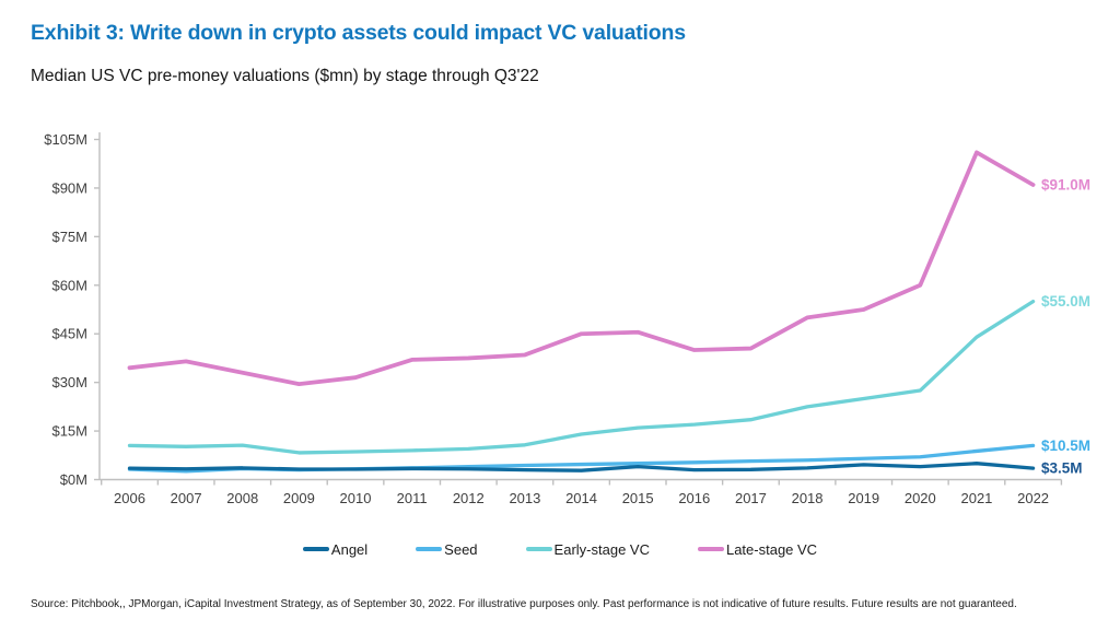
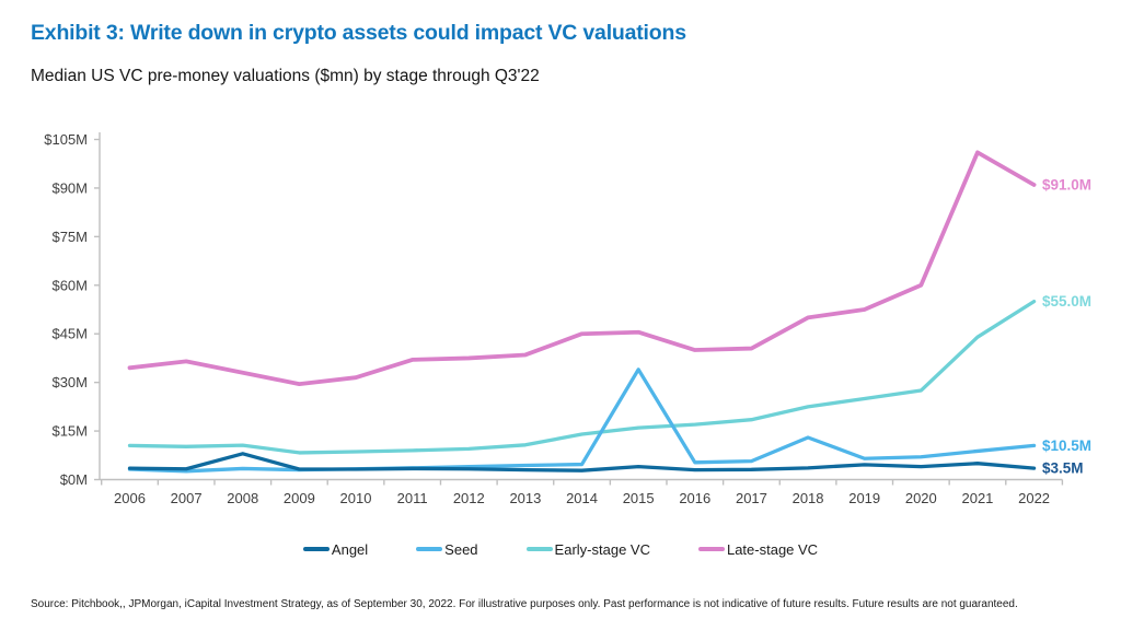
Angel/2008: $4M -> $8M
Seed/2015: $5M -> $34M
Seed/2018: $6M -> $13M
